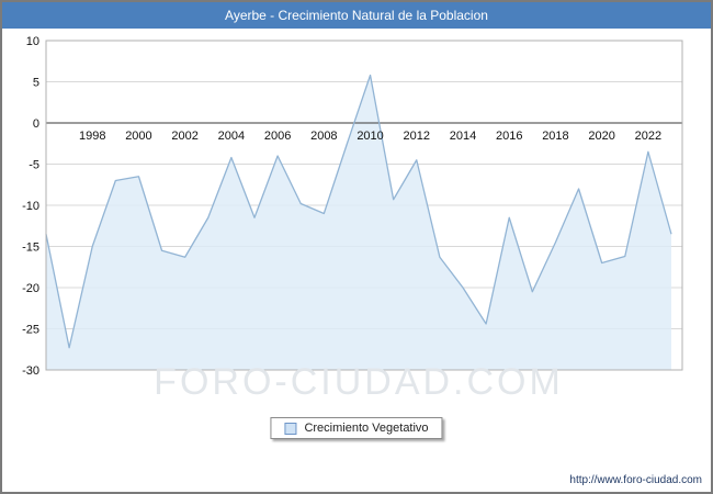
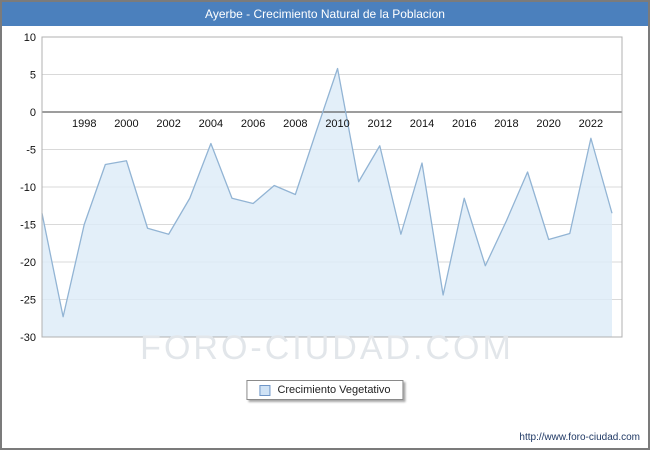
2006: -4 -> -12
2014: -20 -> -7
